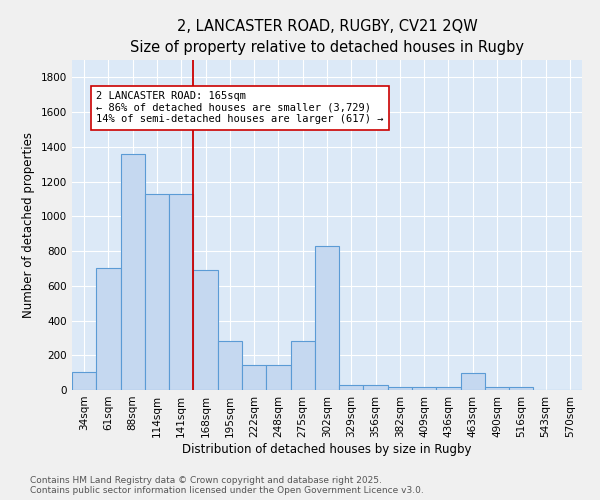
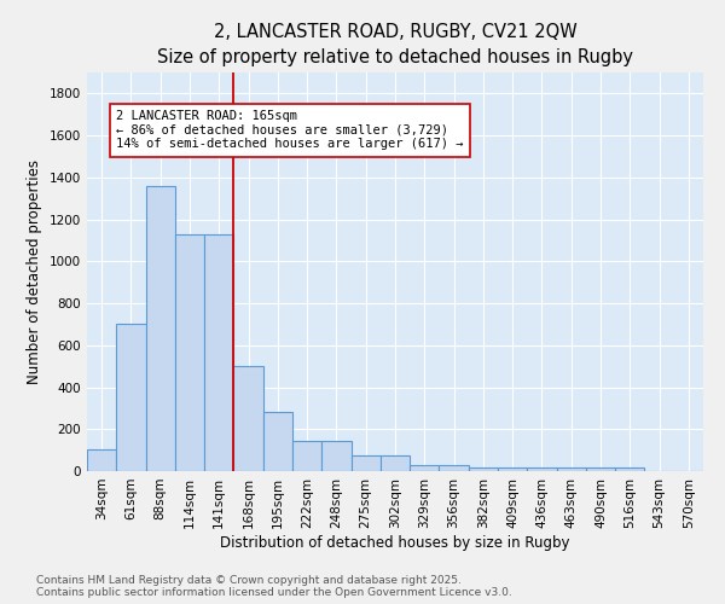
168sqm: 690 -> 500
275sqm: 280 -> 80
302sqm: 830 -> 80
463sqm: 100 -> 20
